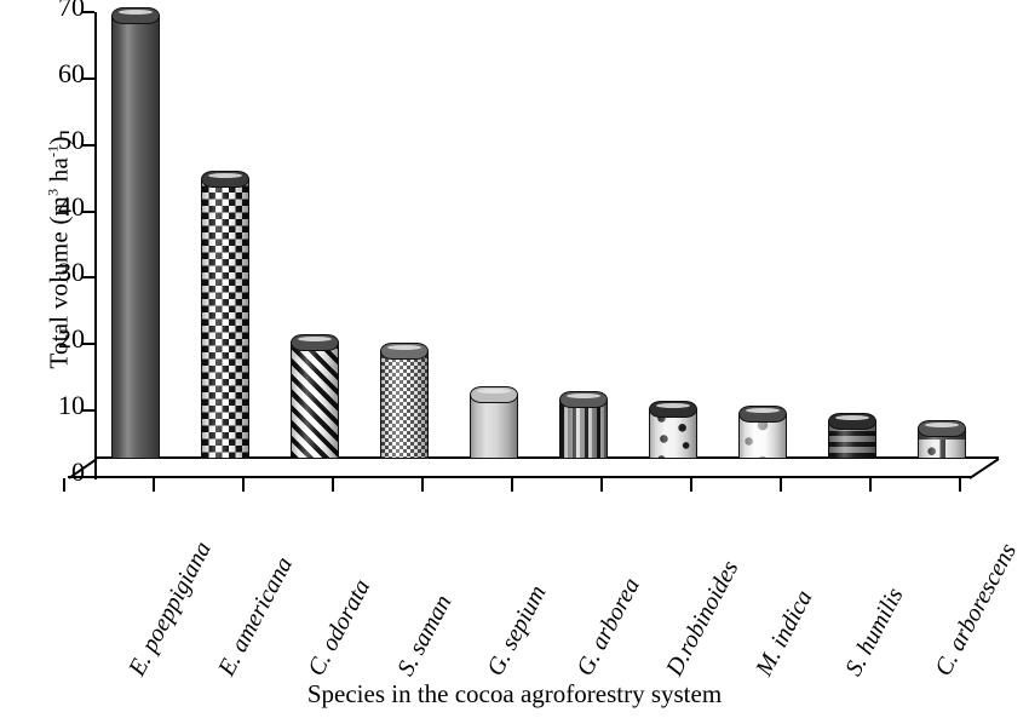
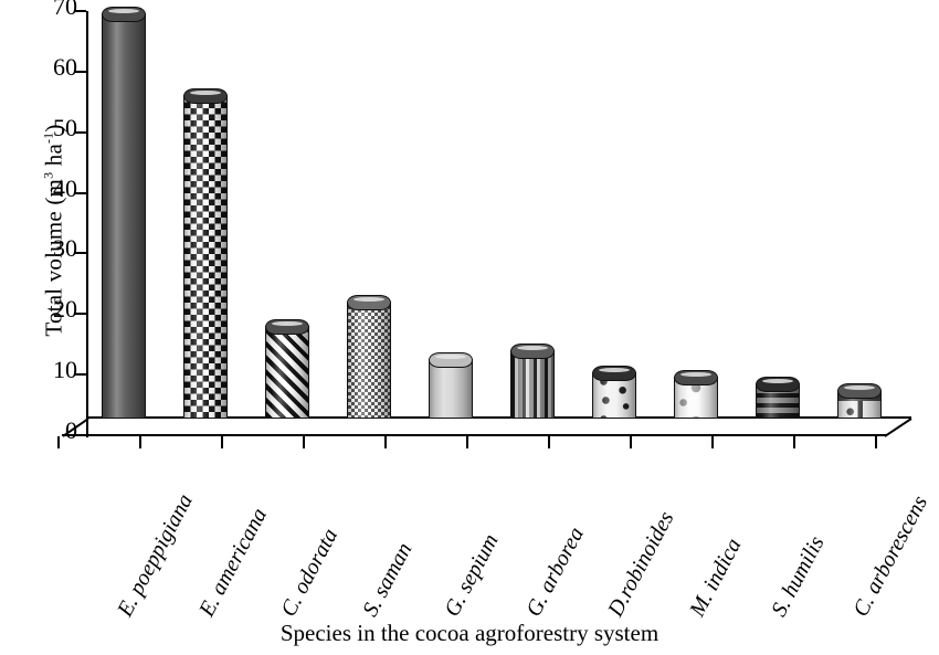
E. americana: 42 -> 53
C. odorata: 17 -> 15
S. saman: 16 -> 19
G. arborea: 9 -> 11
